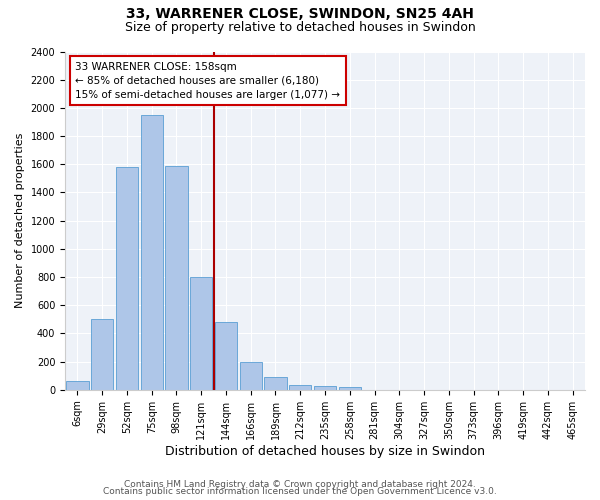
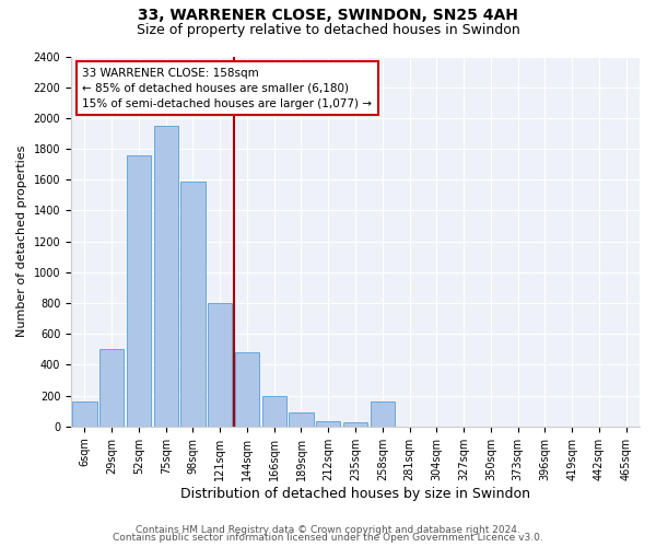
6sqm: 60 -> 160
52sqm: 1580 -> 1760
258sqm: 20 -> 160
